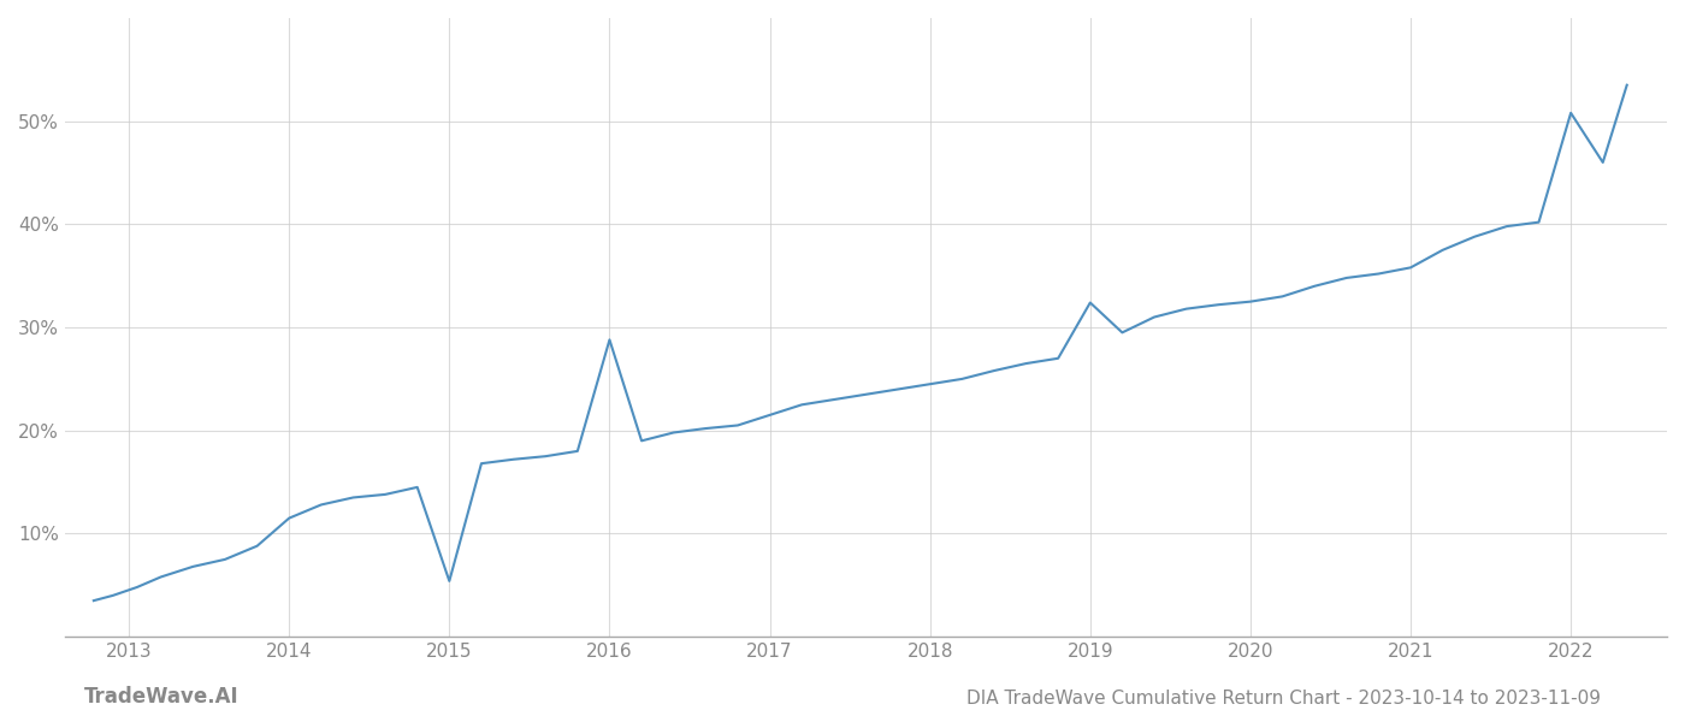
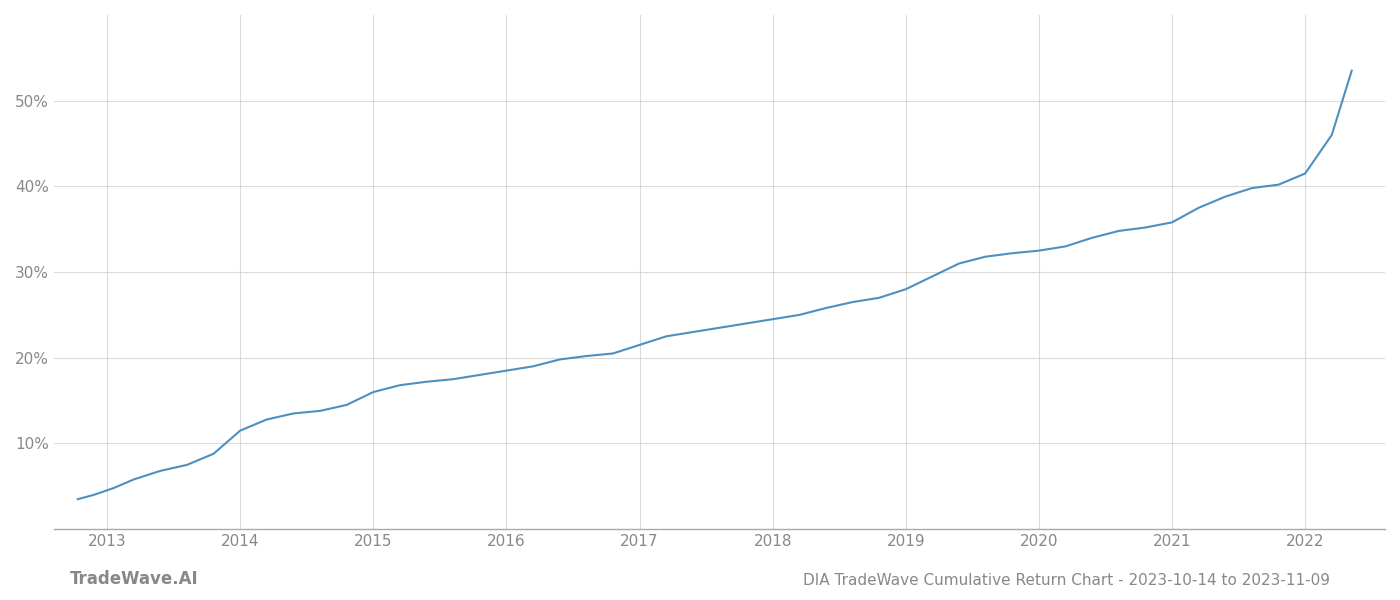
2015: 5.4% -> 16.0%
2016: 28.8% -> 18.5%
2019: 32.4% -> 28.0%
2022: 50.8% -> 41.5%
